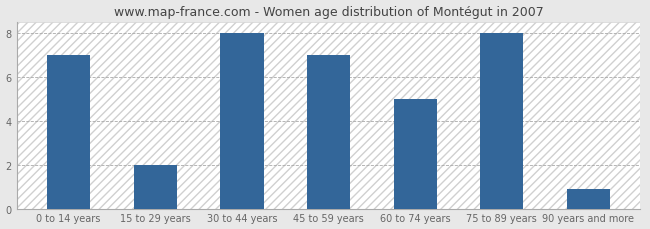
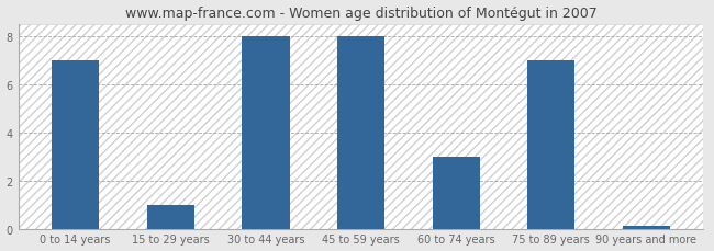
15 to 29 years: 2.0 -> 1.0
45 to 59 years: 7.0 -> 8.0
60 to 74 years: 5.0 -> 3.0
75 to 89 years: 8.0 -> 7.0
90 years and more: 0.9 -> 0.1
